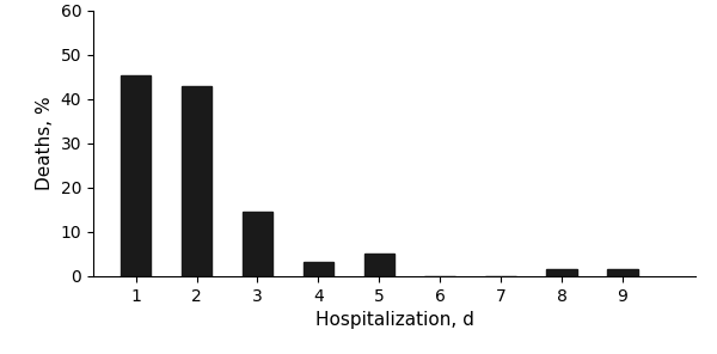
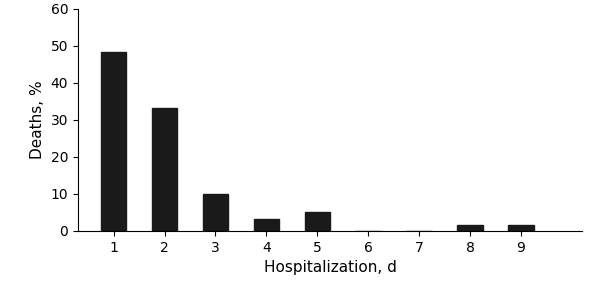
1: 45.5 -> 48.3
2: 43.0 -> 33.3
3: 14.5 -> 10.0
